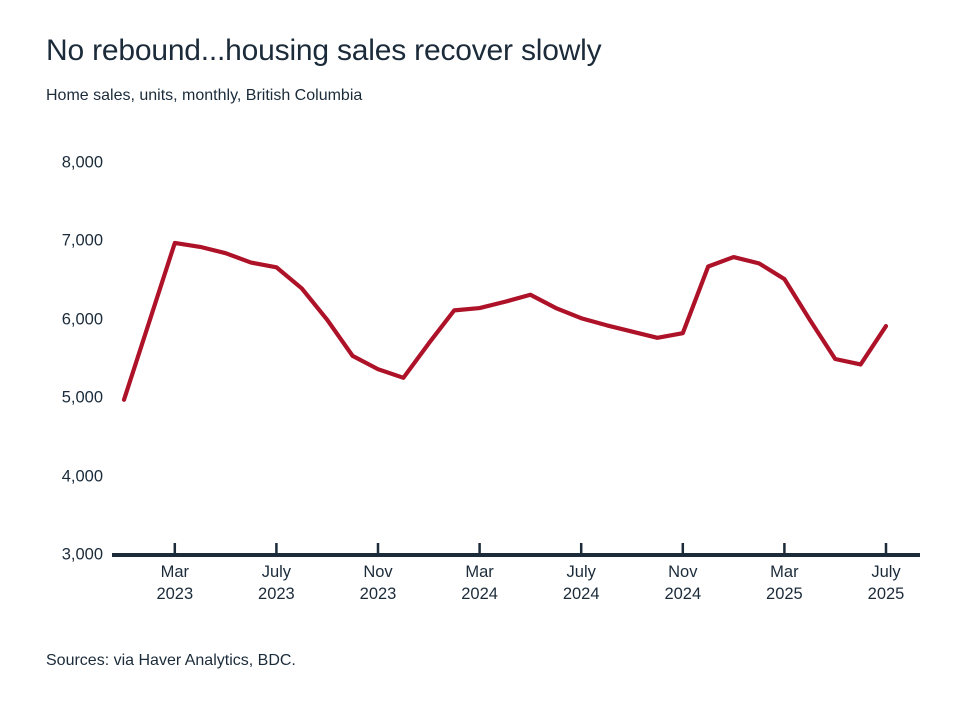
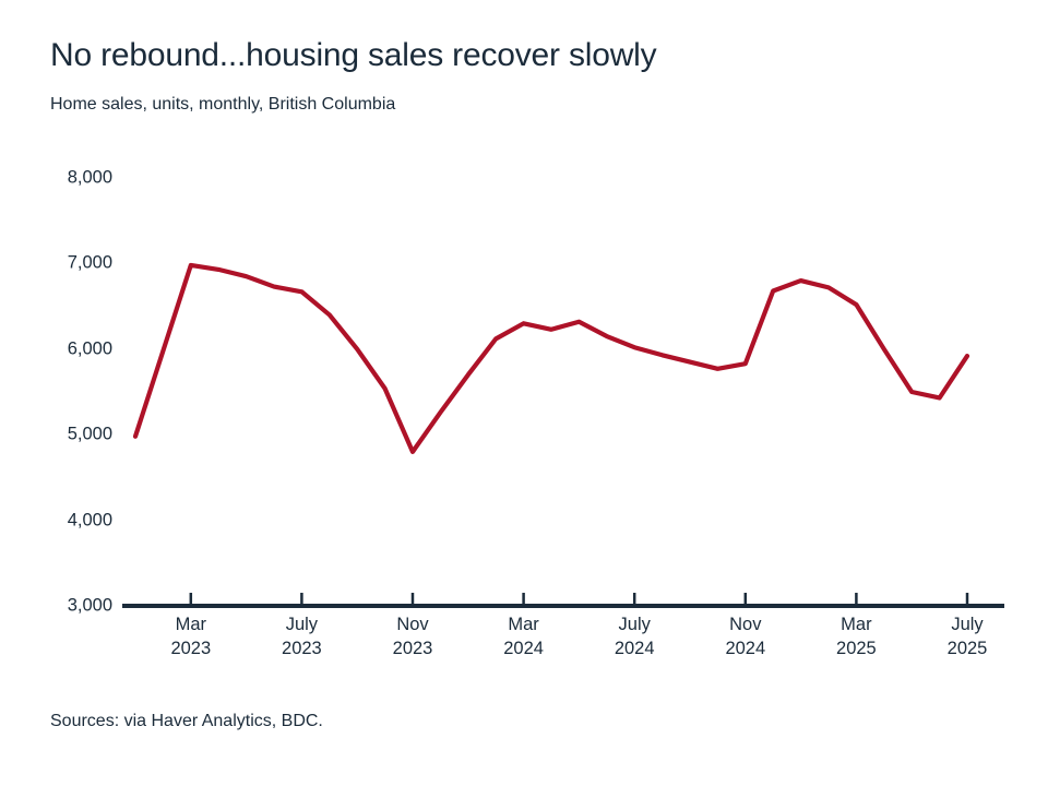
Nov 2023: 5400 -> 4800
Mar 2024: 6200 -> 6300
